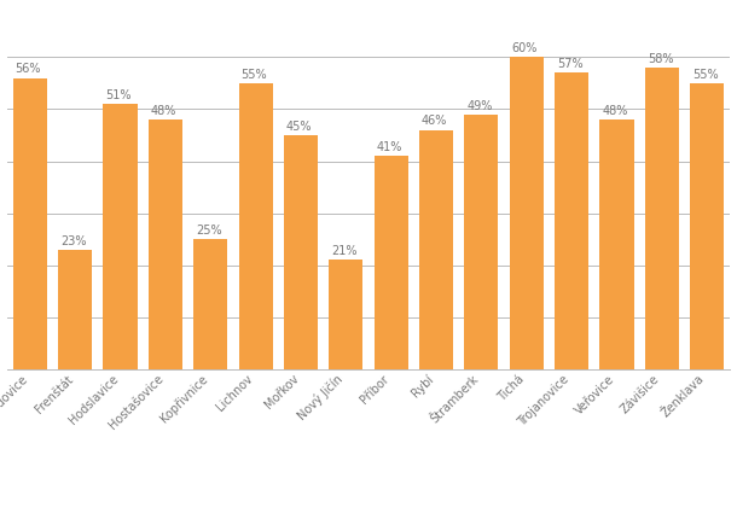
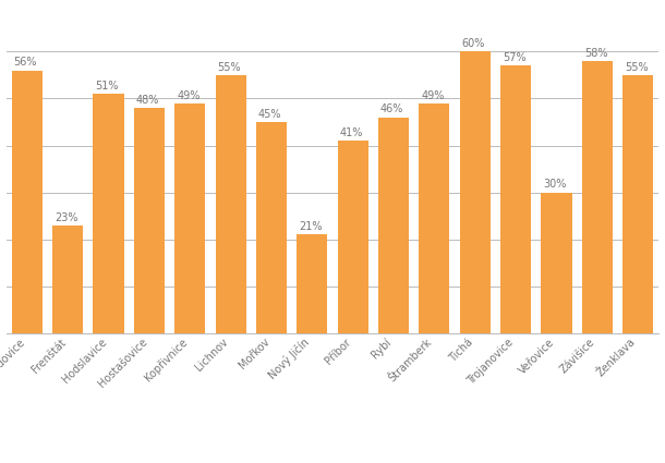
Kopřivnice: 25% -> 49%
Veřovice: 48% -> 30%
